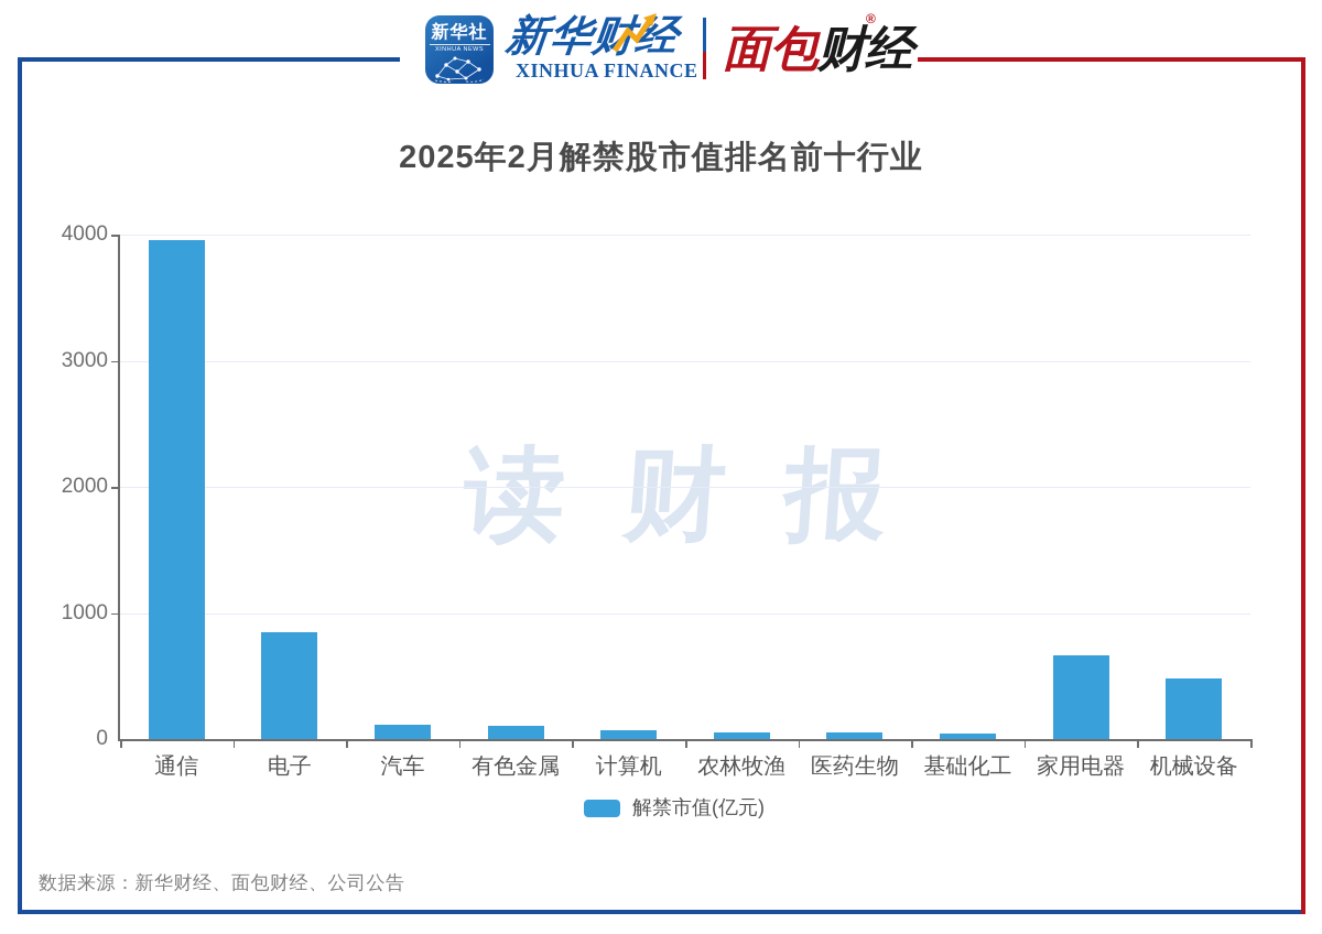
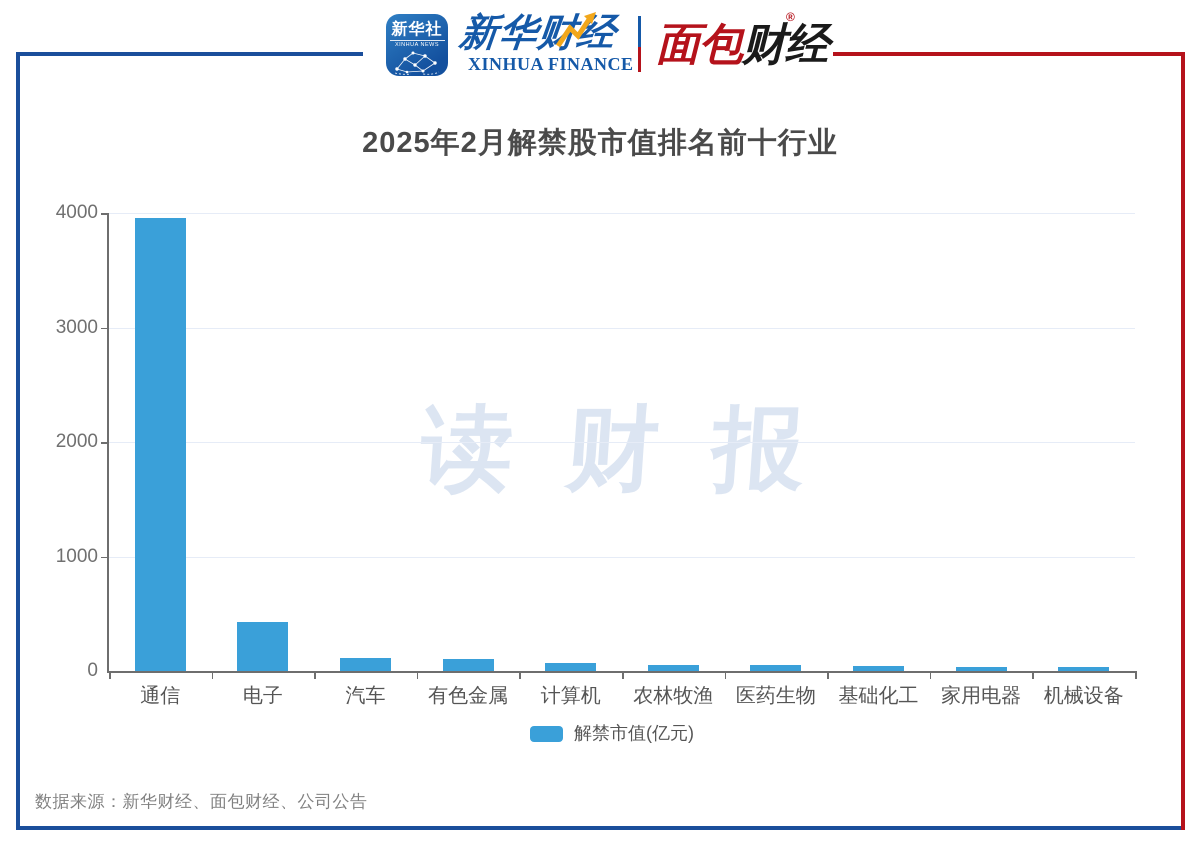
电子: 850 -> 430
家用电器: 660 -> 40
机械设备: 480 -> 40
